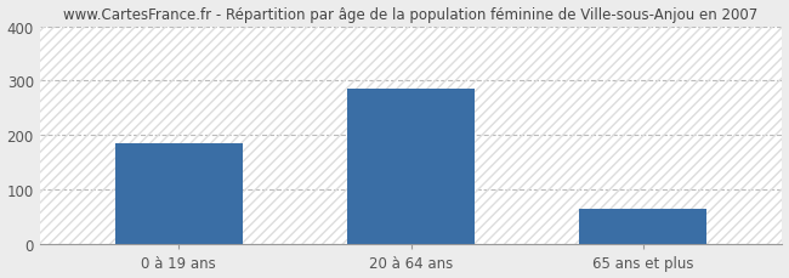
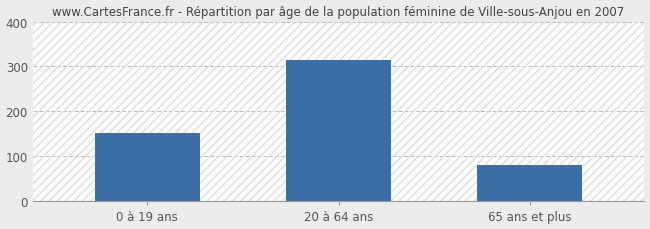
0 à 19 ans: 185 -> 152
20 à 64 ans: 285 -> 314
65 ans et plus: 65 -> 80
